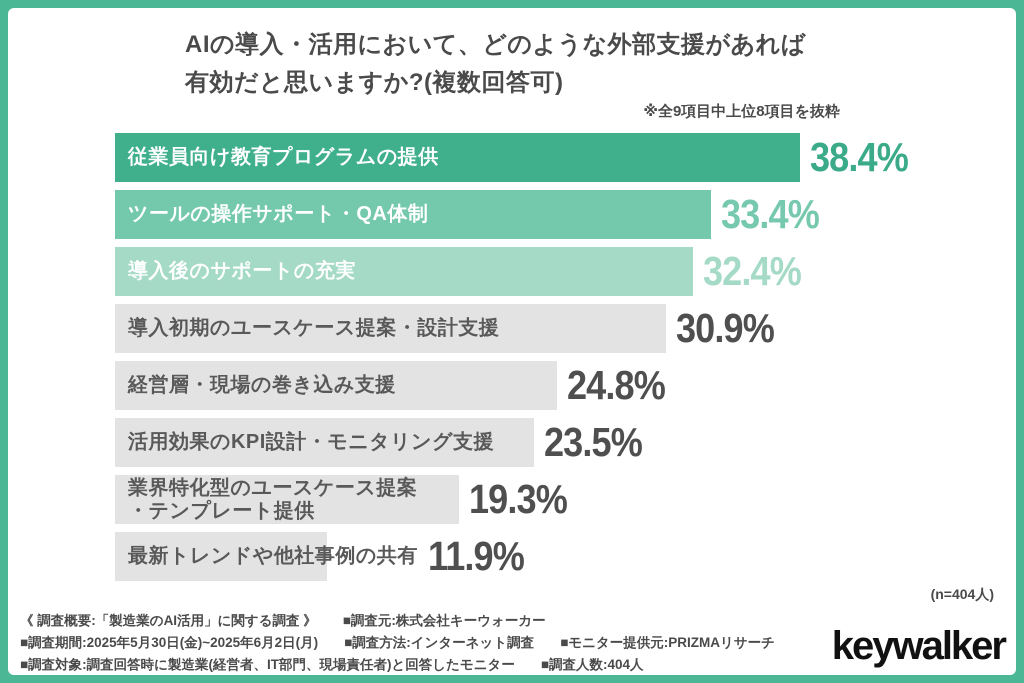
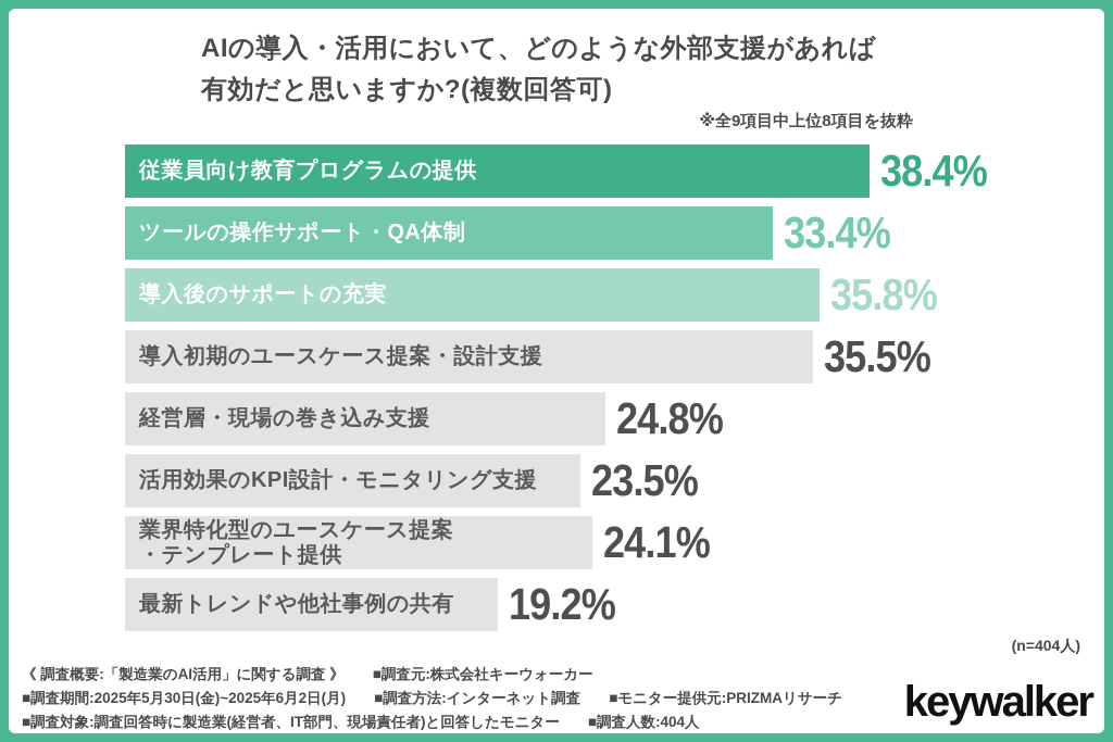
導入後のサポートの充実: 32.4% -> 35.8%
導入初期のユースケース提案・設計支援: 30.9% -> 35.5%
業界特化型のユースケース提案 ・テンプレート提供: 19.3% -> 24.1%
最新トレンドや他社事例の共有: 11.9% -> 19.2%
